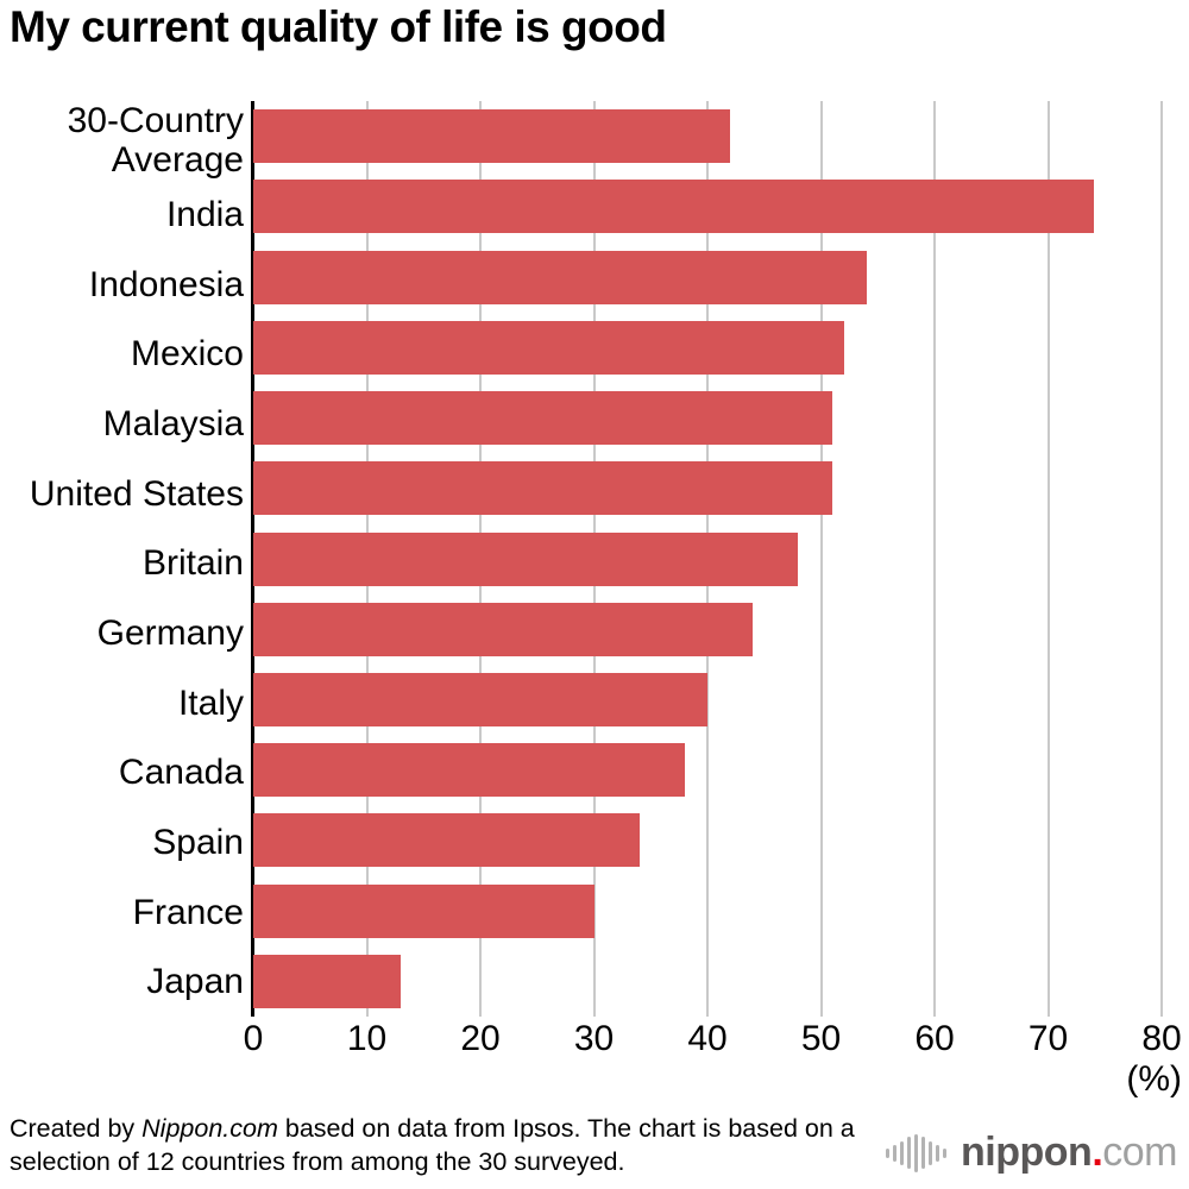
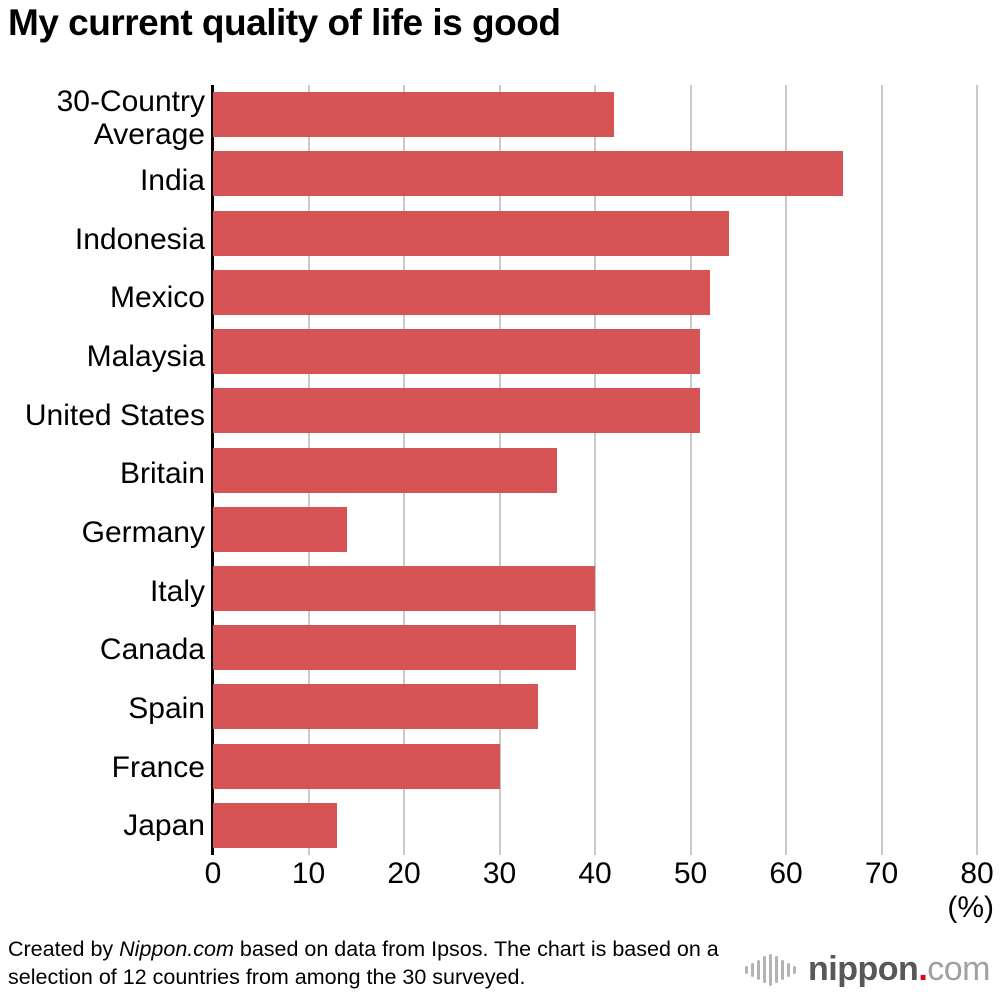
India: 74 -> 66
Britain: 48 -> 36
Germany: 44 -> 14
